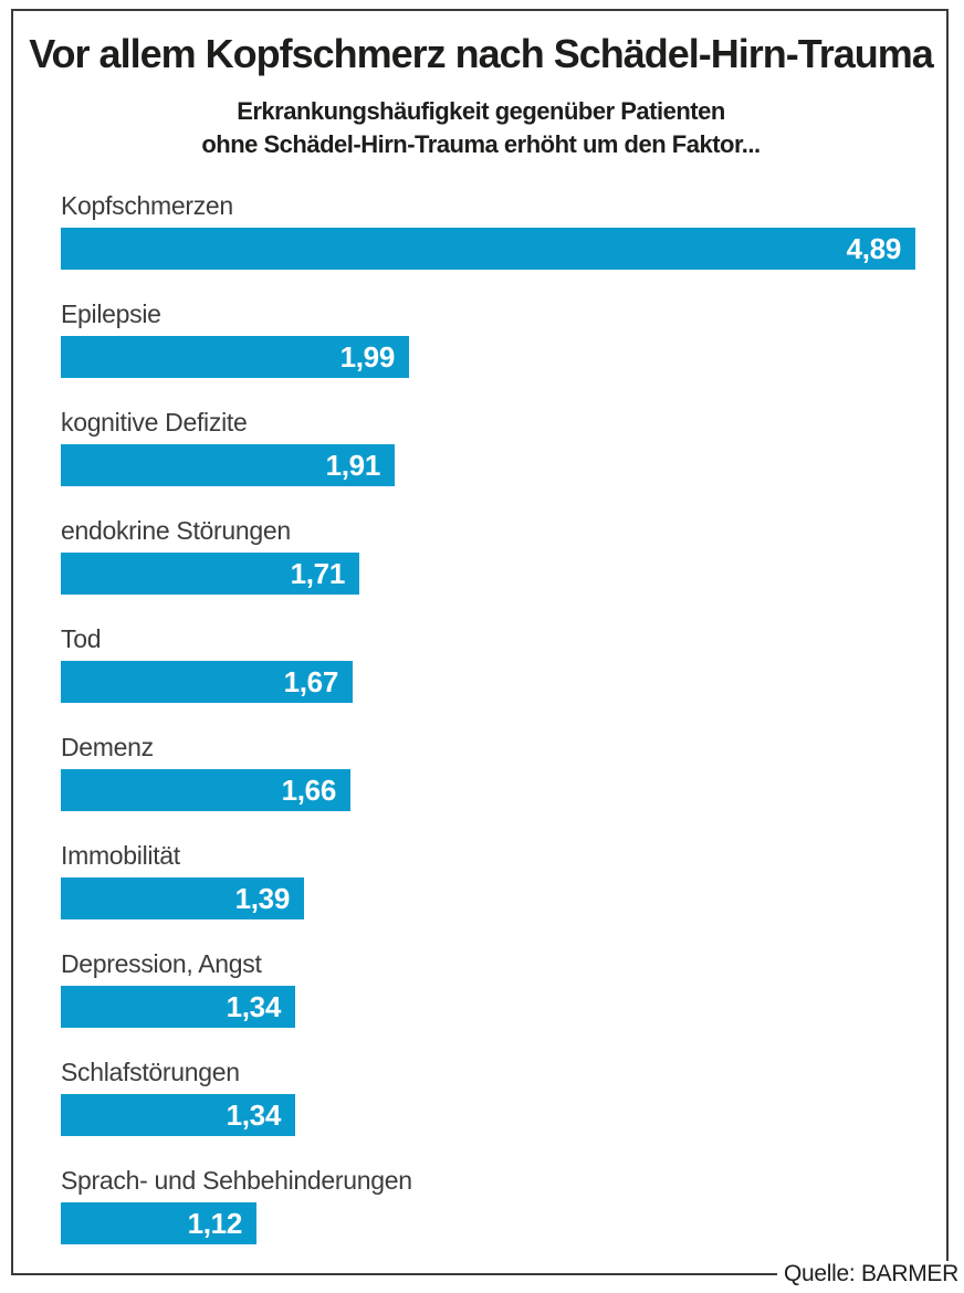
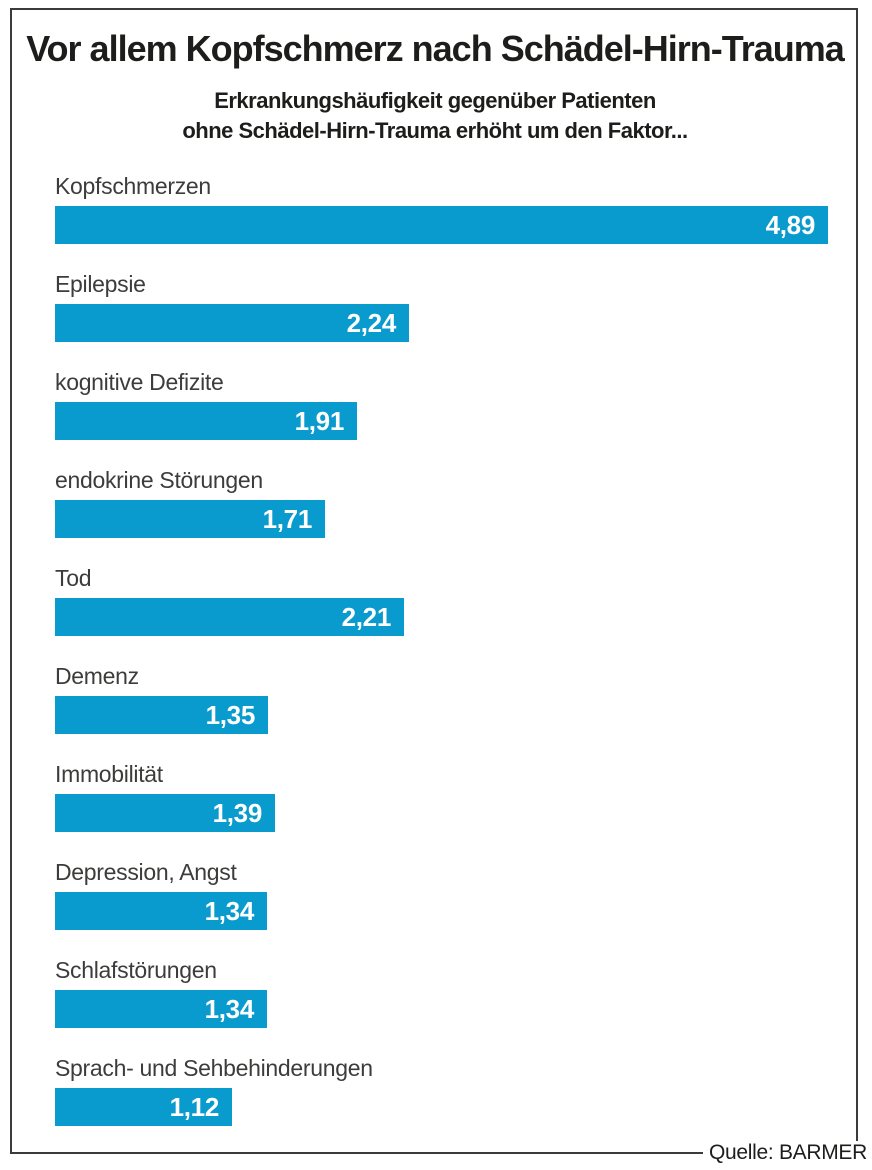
Epilepsie: 1,99 -> 2,24
Tod: 1,67 -> 2,21
Demenz: 1,66 -> 1,35
